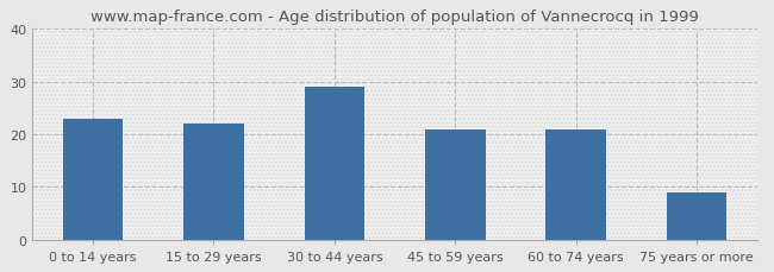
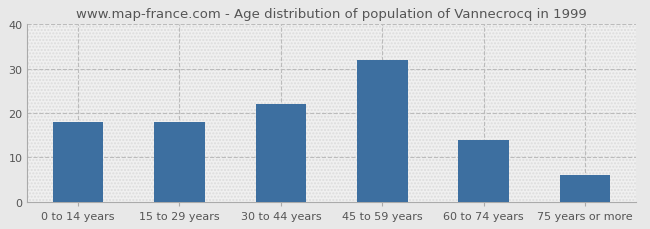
0 to 14 years: 23 -> 18
15 to 29 years: 22 -> 18
30 to 44 years: 29 -> 22
45 to 59 years: 21 -> 32
60 to 74 years: 21 -> 14
75 years or more: 9 -> 6
